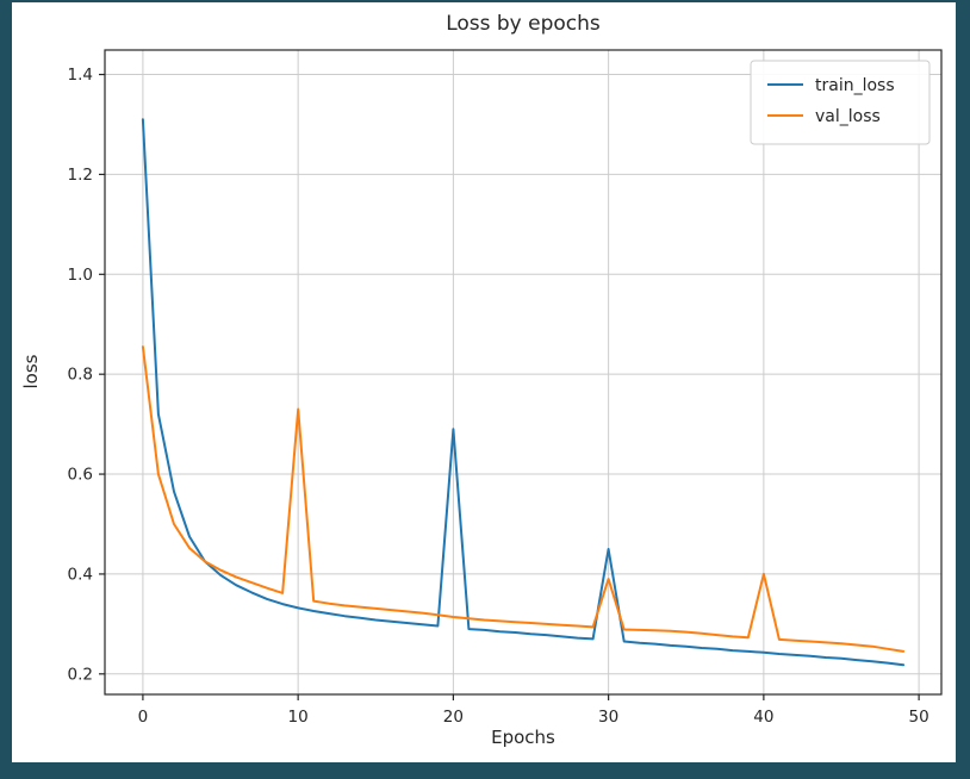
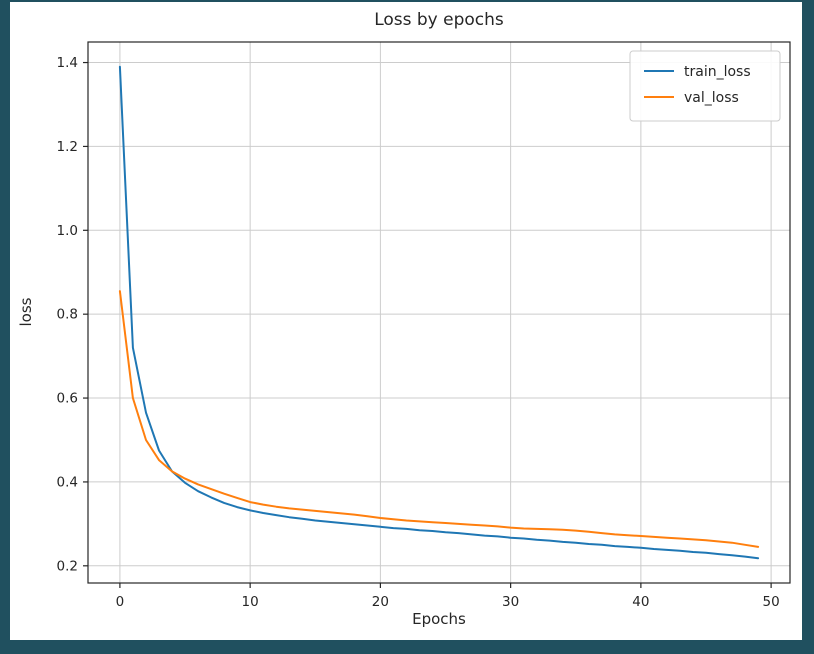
train_loss/0: 1.31 -> 1.39
val_loss/10: 0.73 -> 0.35
train_loss/20: 0.69 -> 0.29
train_loss/30: 0.45 -> 0.27
val_loss/30: 0.39 -> 0.29
val_loss/40: 0.40 -> 0.27
